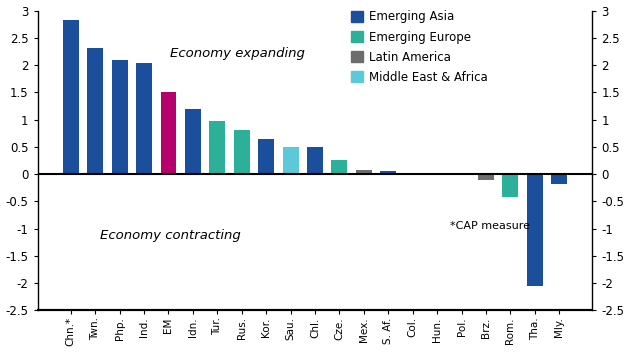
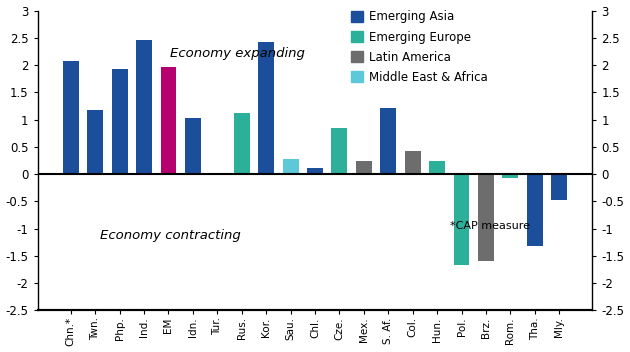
Chn.*: 2.82 -> 2.08
Twn.: 2.32 -> 1.18
Php.: 2.10 -> 1.92
Ind.: 2.03 -> 2.46
EM: 1.50 -> 1.96
Idn.: 1.20 -> 1.02
Tur.: 0.97 -> 0.02
Rus.: 0.80 -> 1.12
Kor.: 0.65 -> 2.42
Sau.: 0.50 -> 0.28
Chl.: 0.50 -> 0.12
Cze.: 0.25 -> 0.84
Mex.: 0.07 -> 0.24
S. Af.: 0.05 -> 1.22
Col.: 0.02 -> 0.42
Hun.: 0.01 -> 0.24
Pol.: -0.02 -> -1.66
Brz.: -0.10 -> -1.60
Rom.: -0.42 -> -0.08
Tha.: -2.05 -> -1.32
Mly.: -0.18 -> -0.48
